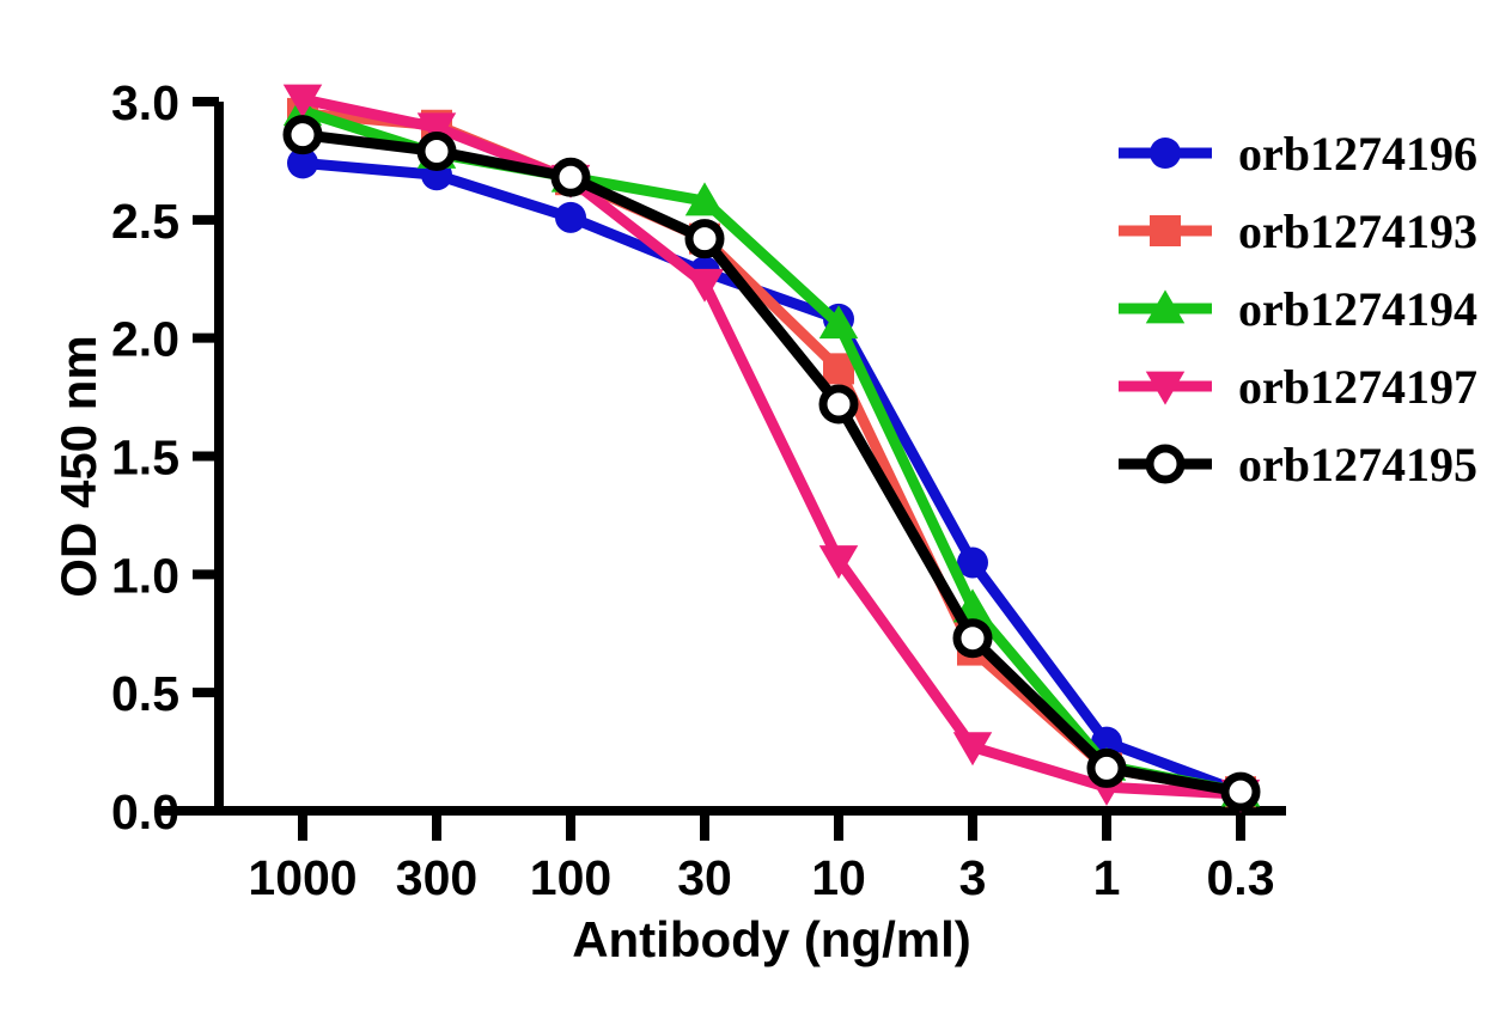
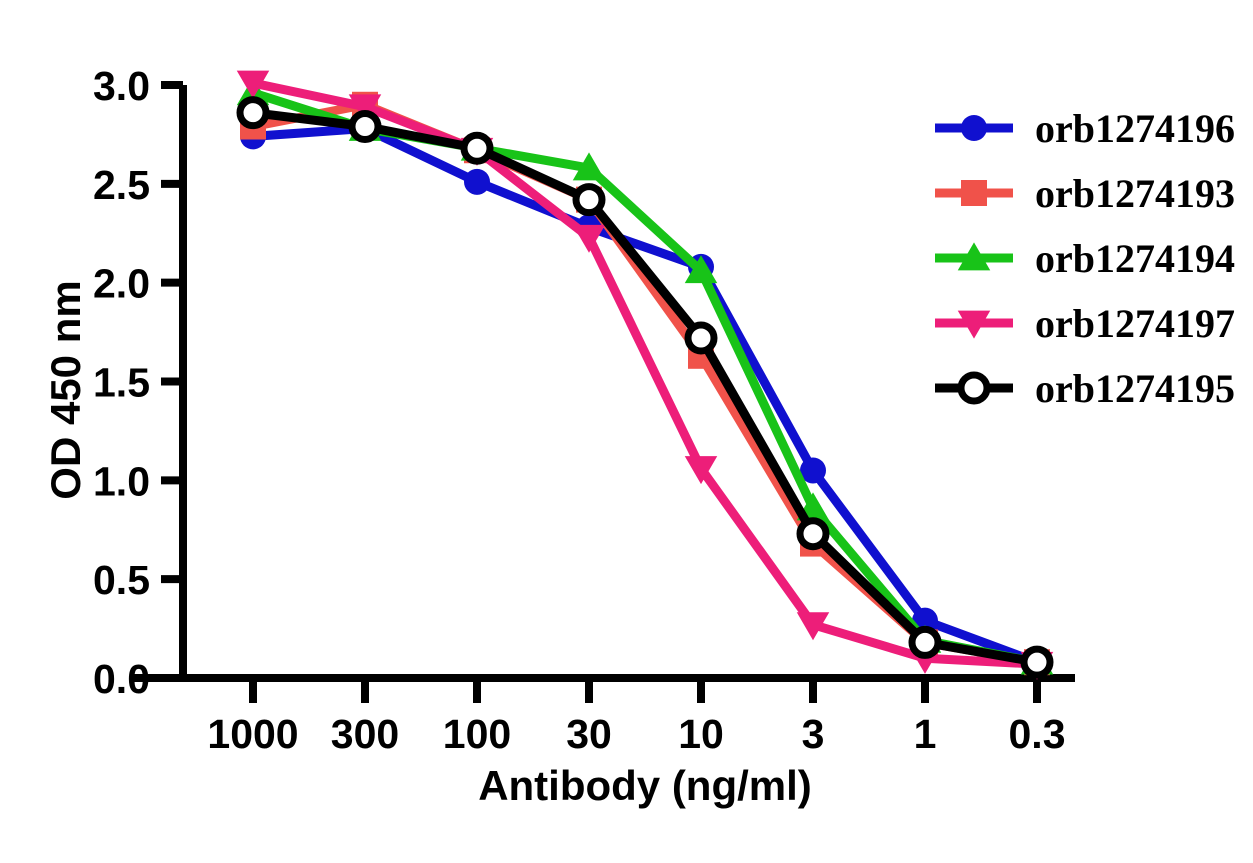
orb1274193/1000: 2.95 -> 2.79
orb1274196/300: 2.69 -> 2.78
orb1274193/10: 1.87 -> 1.63
